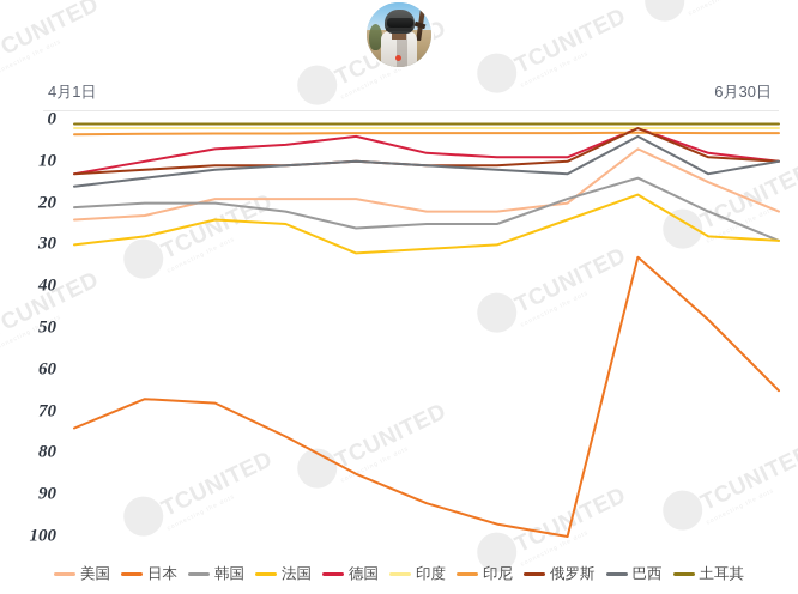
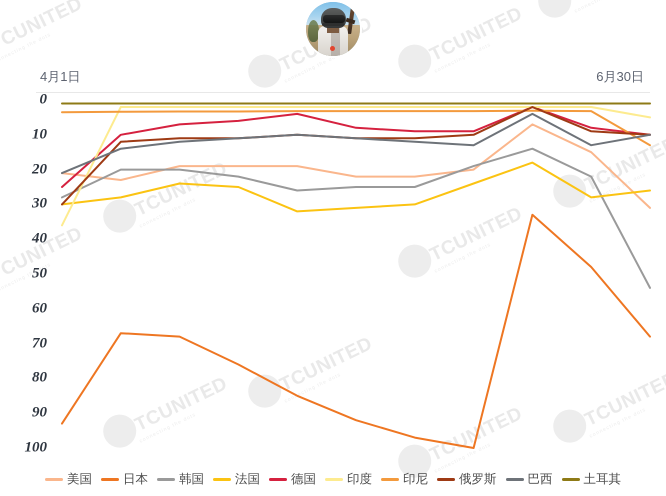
美国/0: 24 -> 21
日本/0: 74 -> 93
韩国/0: 21 -> 28
德国/0: 13 -> 25
印度/0: 2 -> 36
俄罗斯/0: 13 -> 30
巴西/0: 16 -> 21
美国/10: 22 -> 31
日本/10: 65 -> 68
韩国/10: 29 -> 54
法国/10: 29 -> 26
印度/10: 2 -> 5
印尼/10: 3 -> 13
